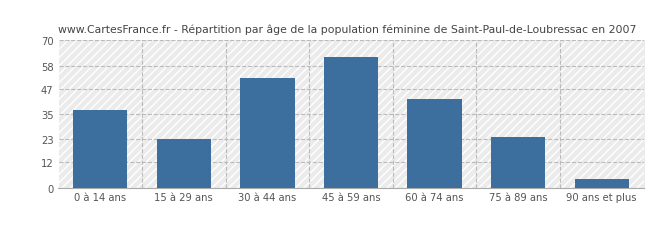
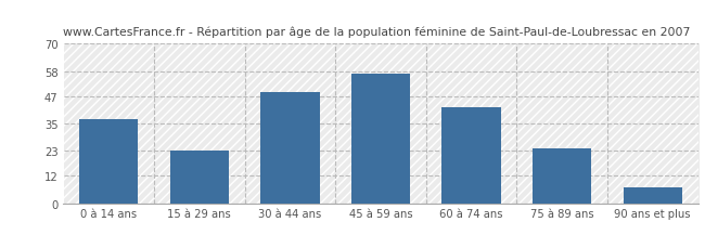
30 à 44 ans: 52 -> 49
45 à 59 ans: 62 -> 57
90 ans et plus: 4 -> 7
